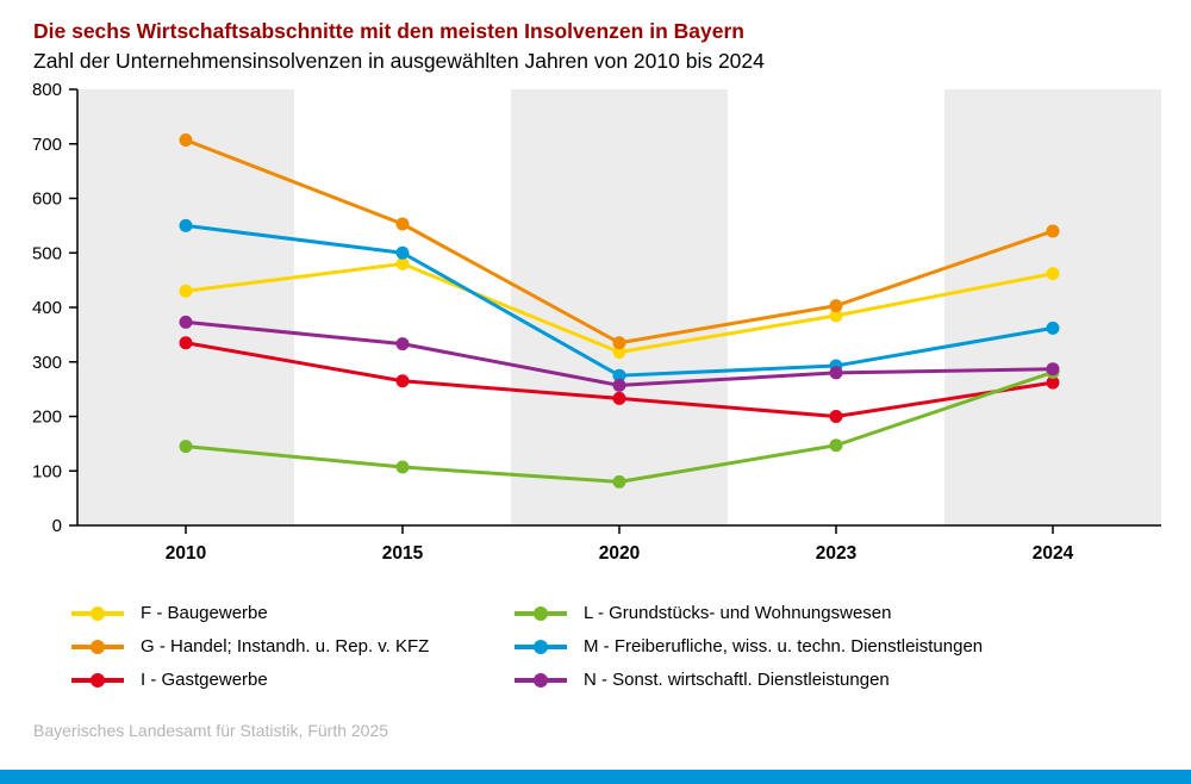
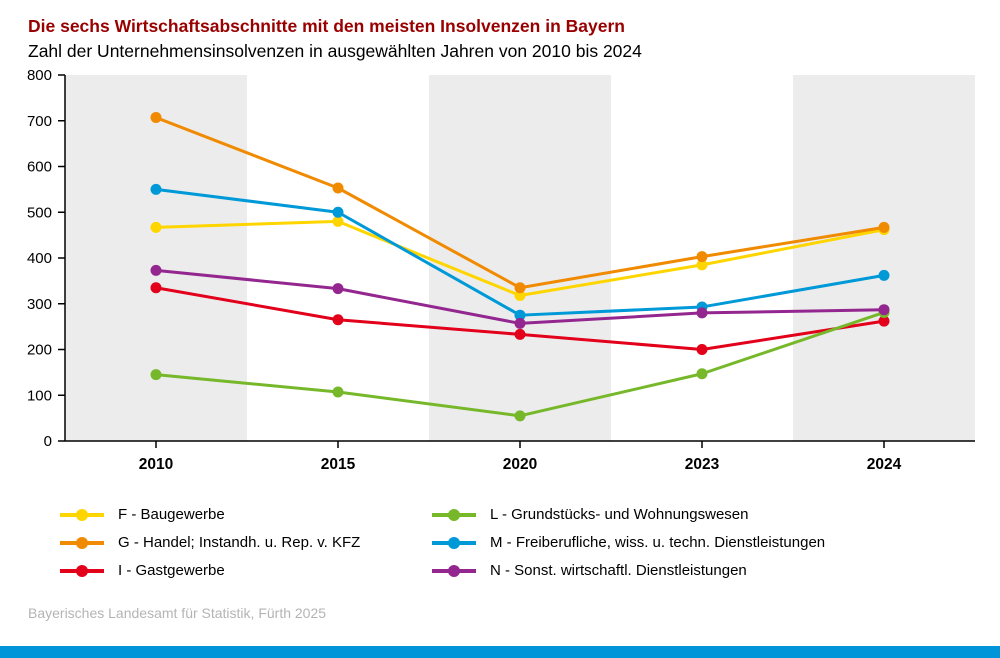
F - Baugewerbe/2010: 430 -> 470
L - Grundstücks- und Wohnungswesen/2020: 80 -> 60
G - Handel; Instandh. u. Rep. v. KFZ/2024: 540 -> 470
